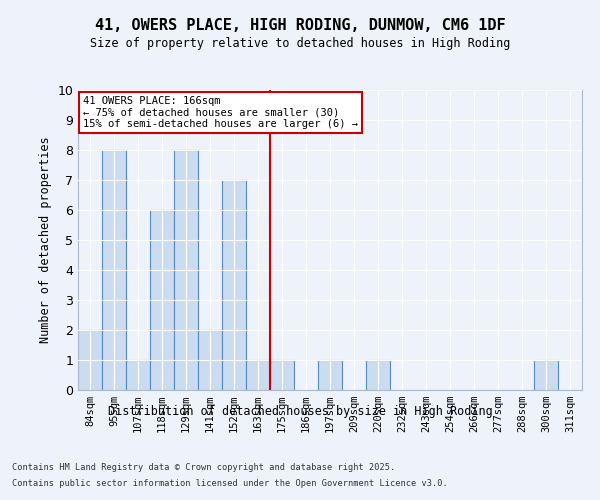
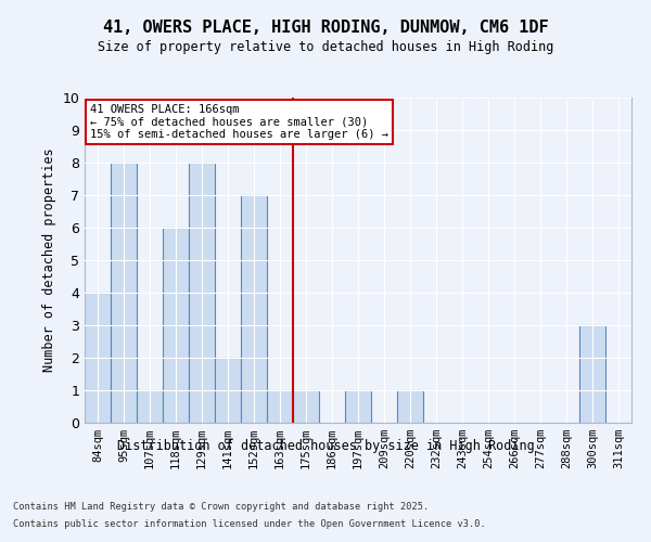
84sqm: 2 -> 4
300sqm: 1 -> 3
